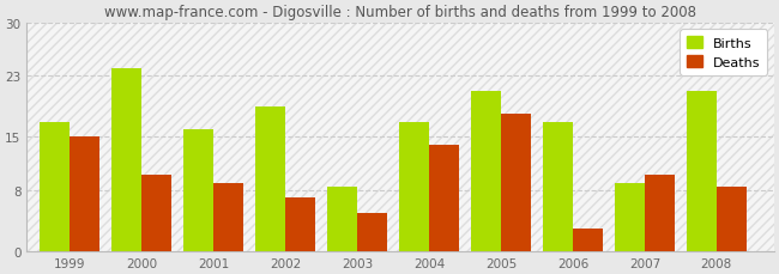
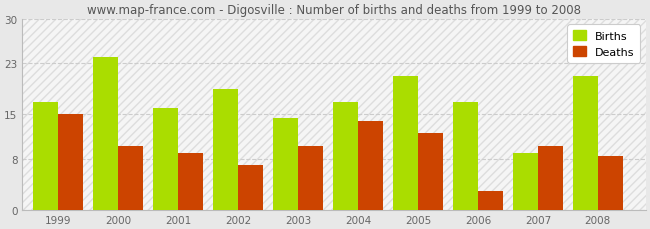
Births/2003: 8.4 -> 14.5
Deaths/2003: 5.0 -> 10.0
Deaths/2005: 18.0 -> 12.0
